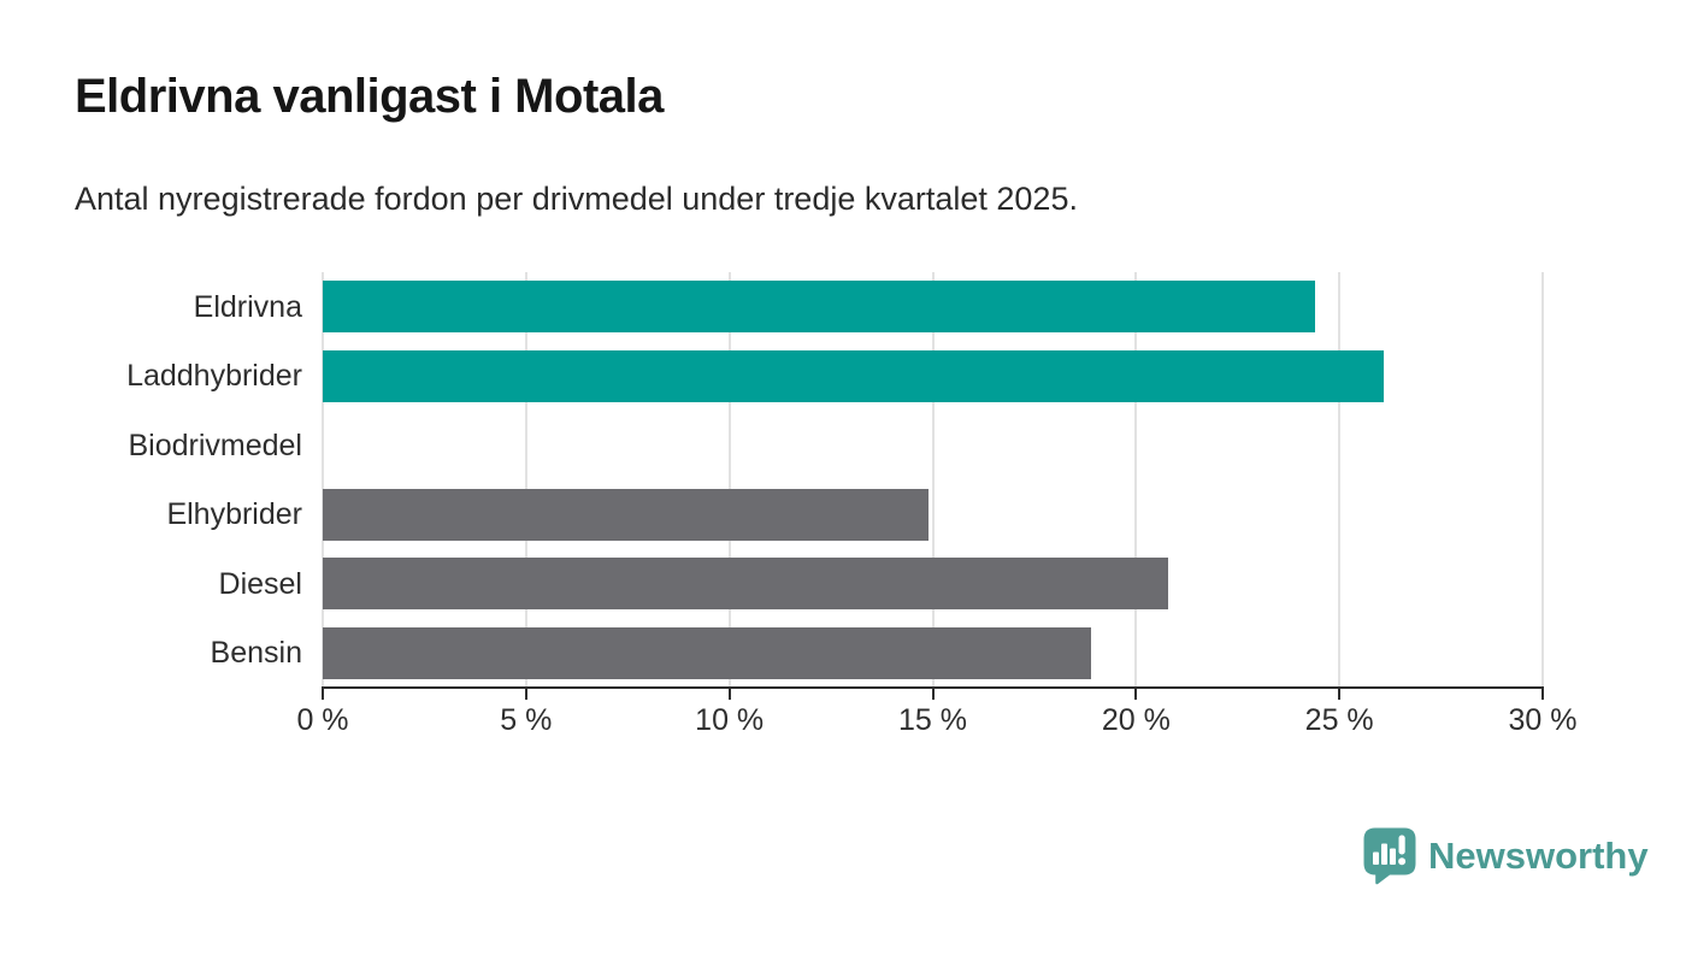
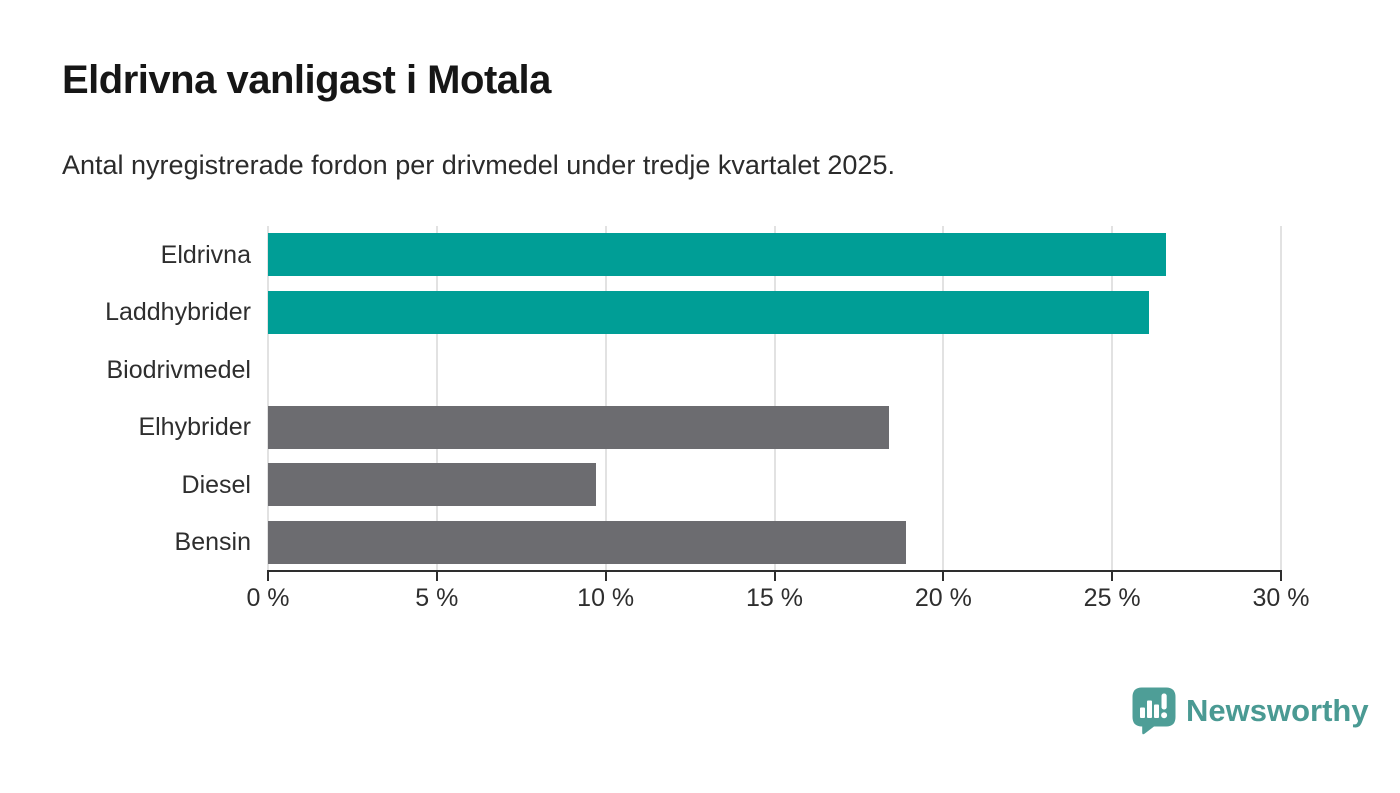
Eldrivna: 24.4% -> 26.6%
Elhybrider: 14.9% -> 18.4%
Diesel: 20.8% -> 9.7%
